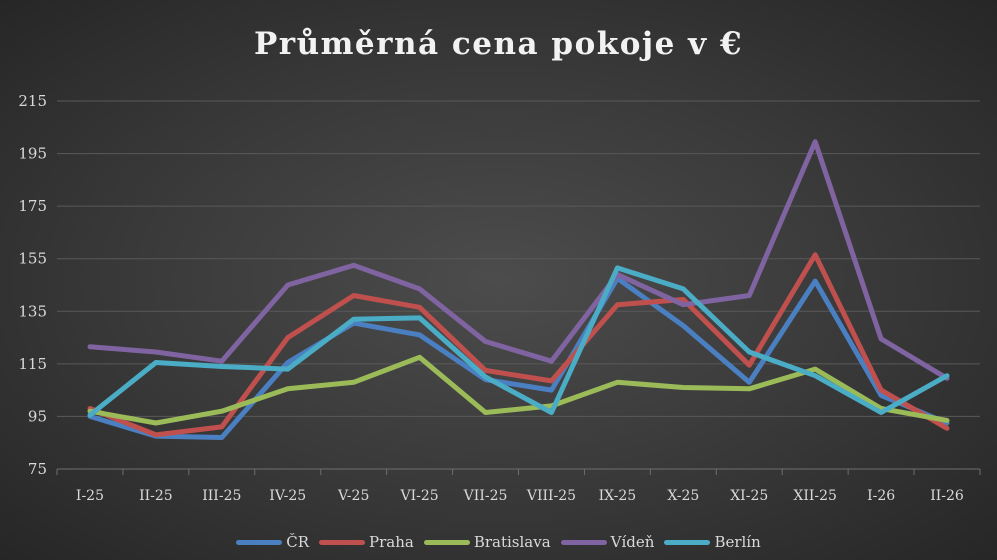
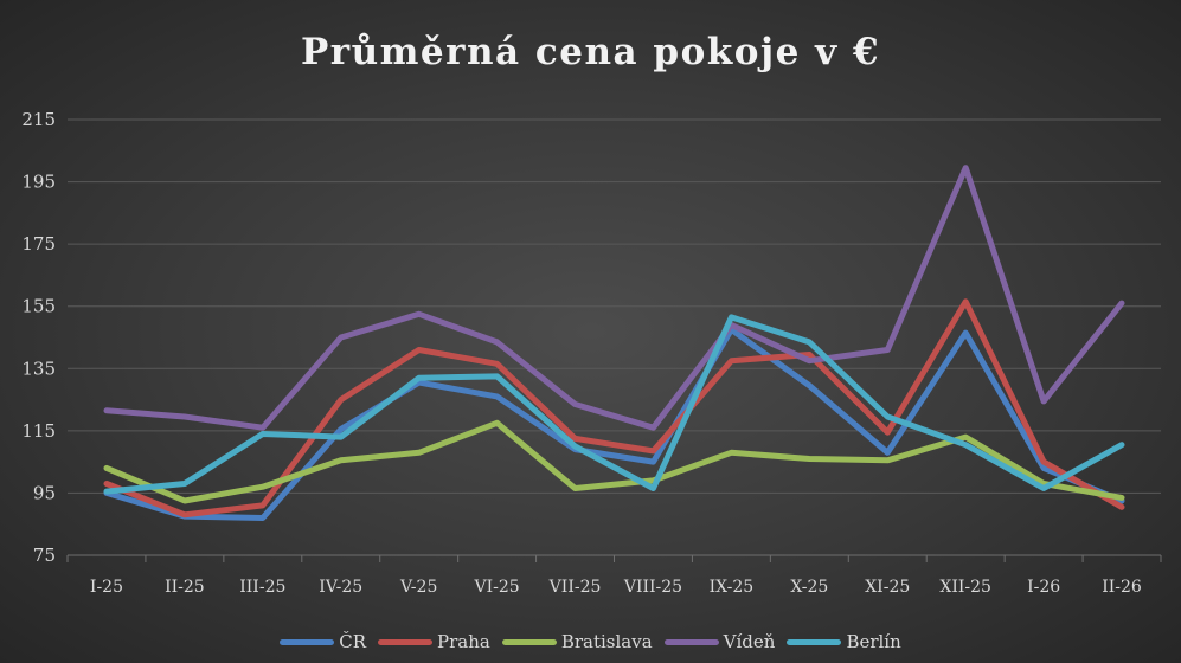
Bratislava/I-25: 97 -> 103
Berlín/II-25: 116 -> 98
Vídeň/II-26: 110 -> 156
